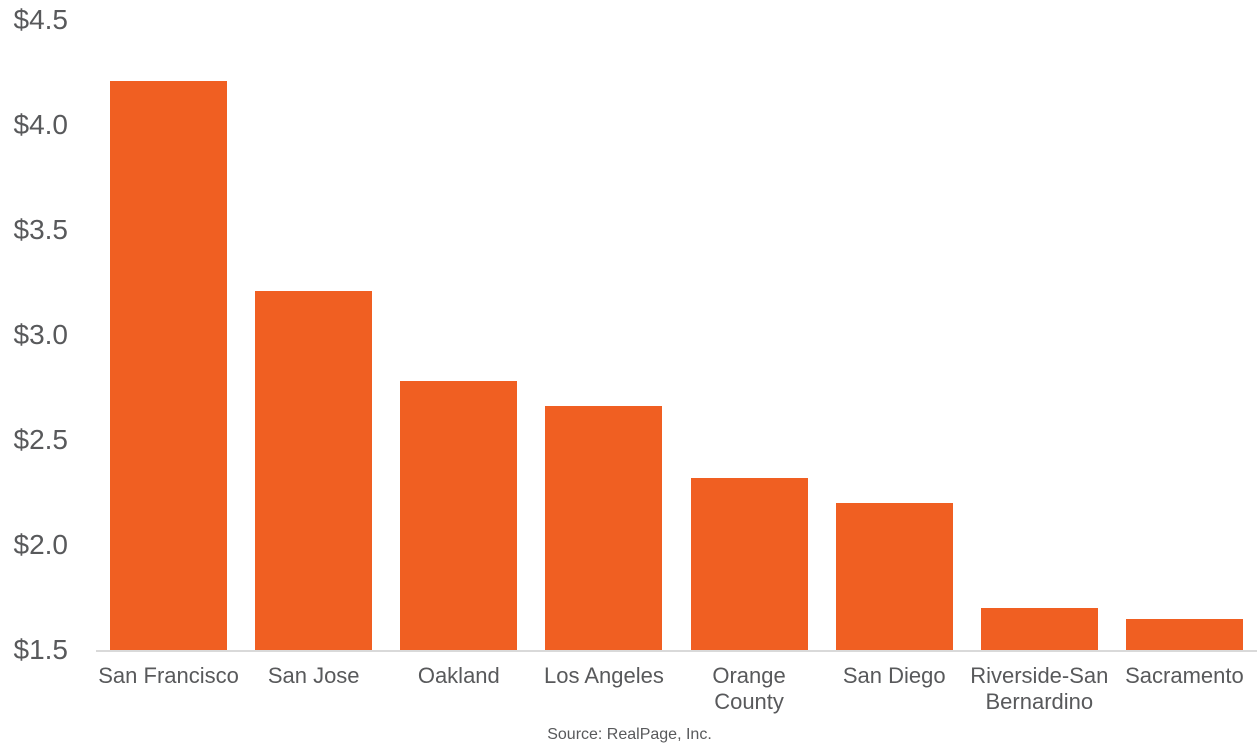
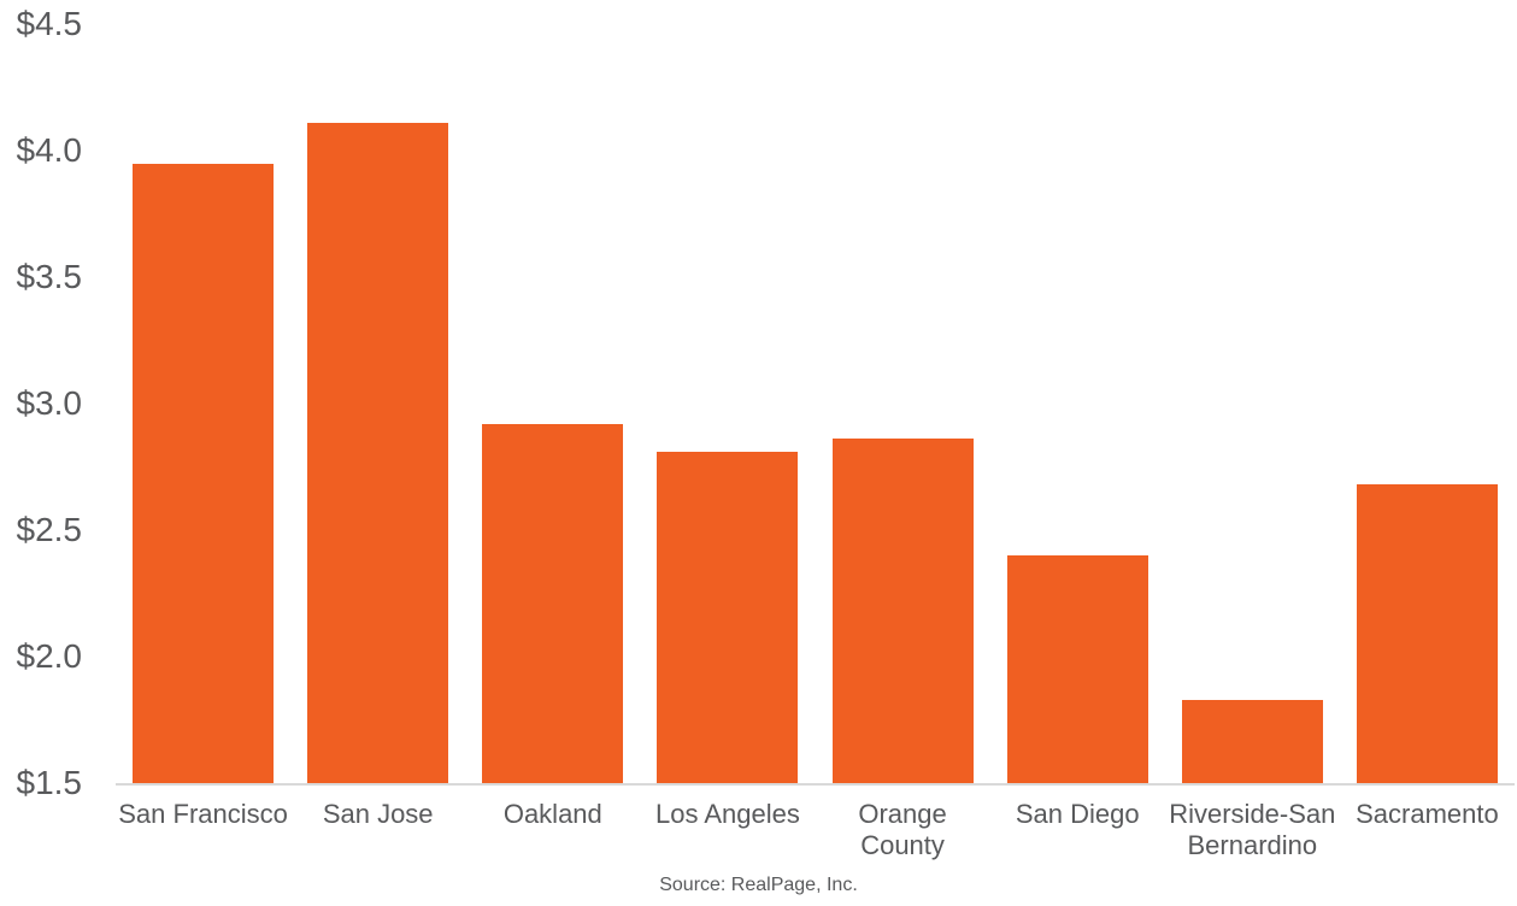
San Francisco: $4.21 -> $3.95
San Jose: $3.21 -> $4.11
Oakland: $2.78 -> $2.92
Los Angeles: $2.66 -> $2.81
Orange County: $2.32 -> $2.86
San Diego: $2.20 -> $2.40
Riverside-San Bernardino: $1.70 -> $1.83
Sacramento: $1.65 -> $2.68
